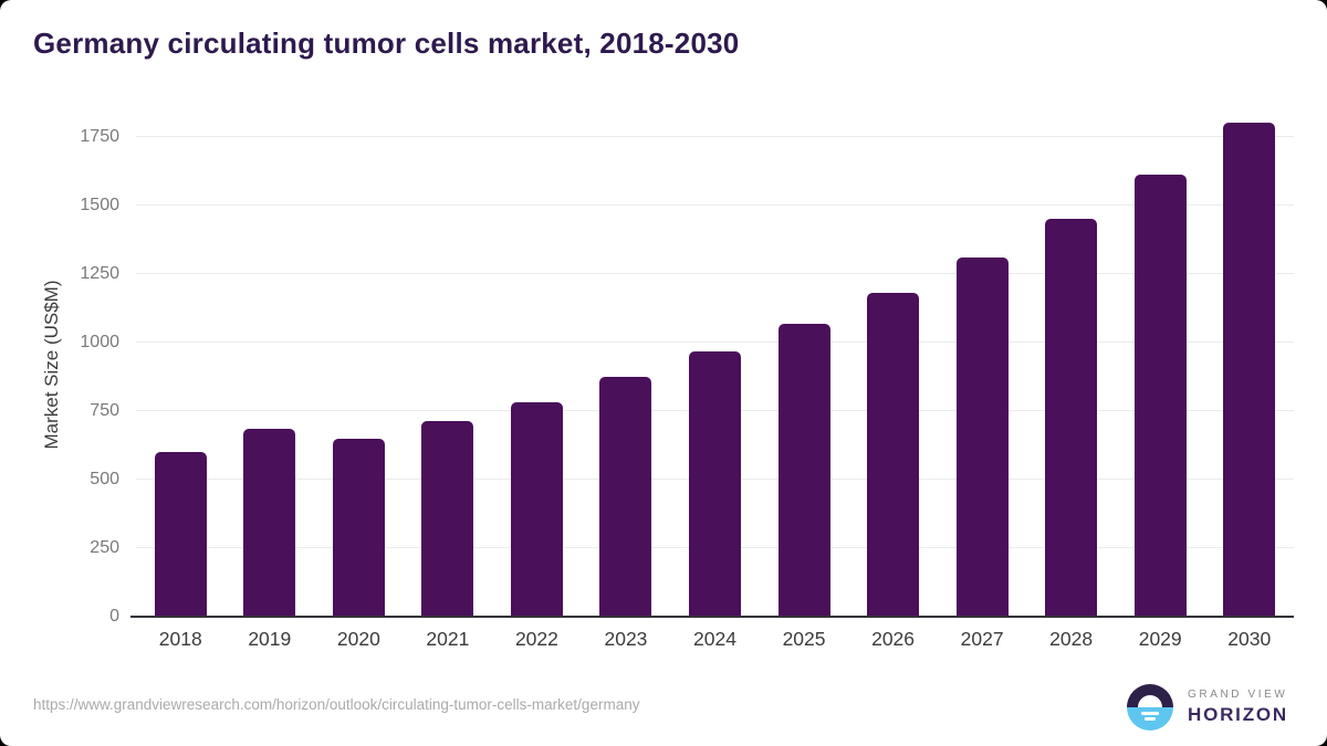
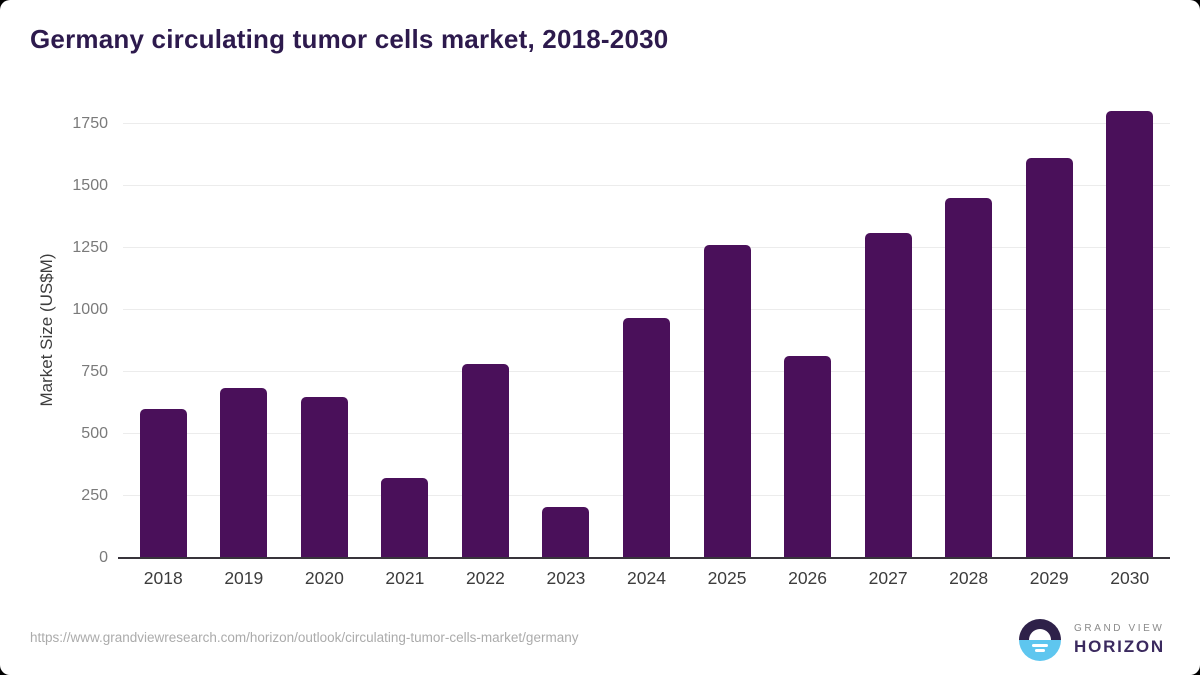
2021: 710 -> 320
2023: 870 -> 200
2025: 1070 -> 1260
2026: 1180 -> 810
